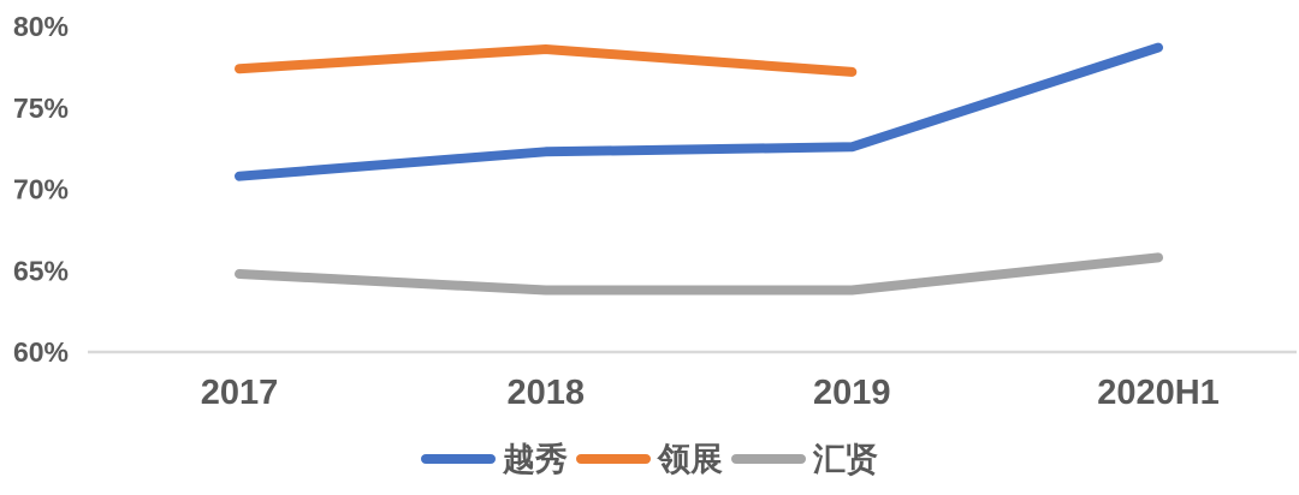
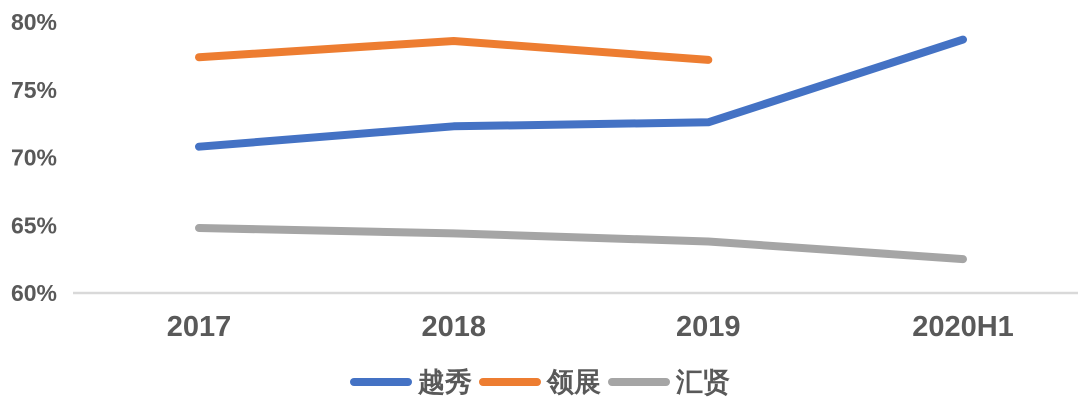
汇贤/2018: 63.8% -> 64.4%
汇贤/2020H1: 65.8% -> 62.5%
